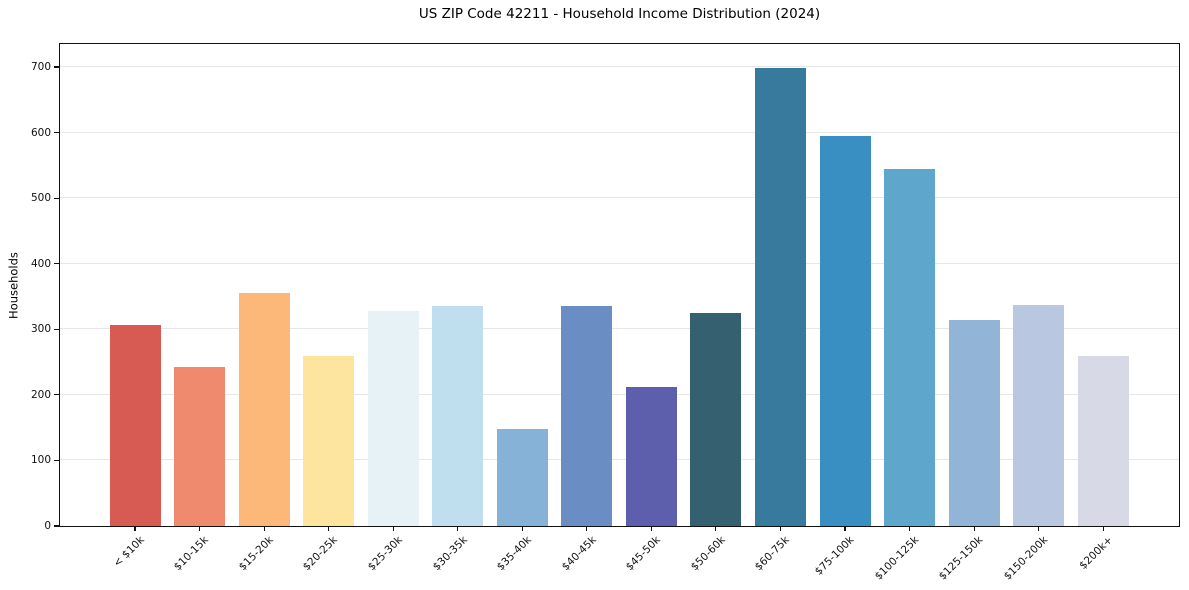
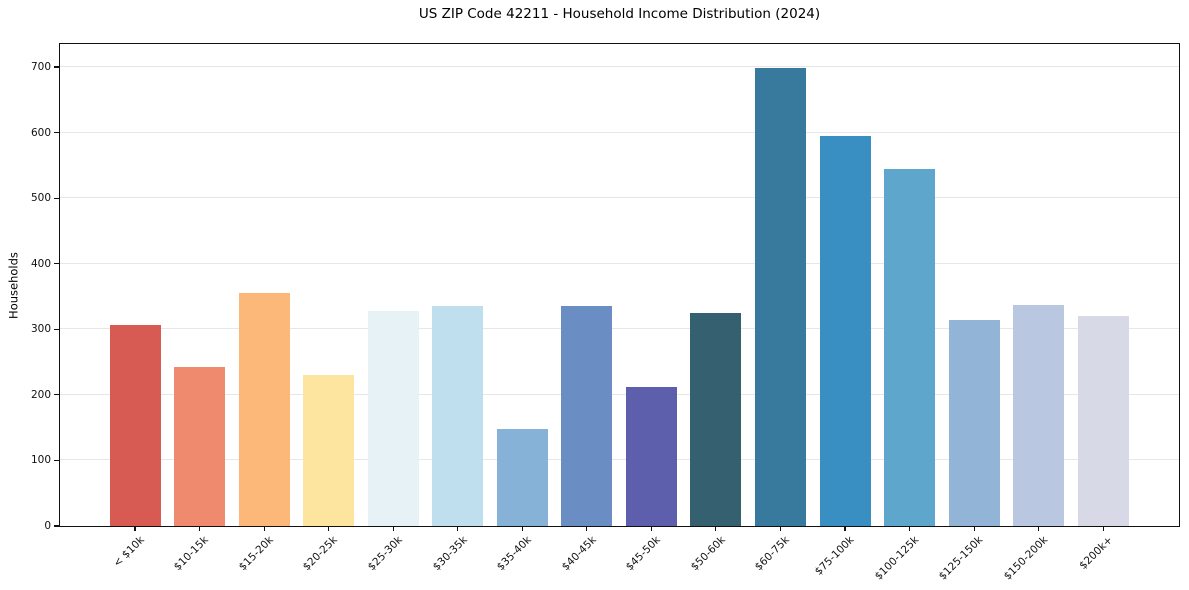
$20-25k: 260 -> 230
$200k+: 260 -> 320
